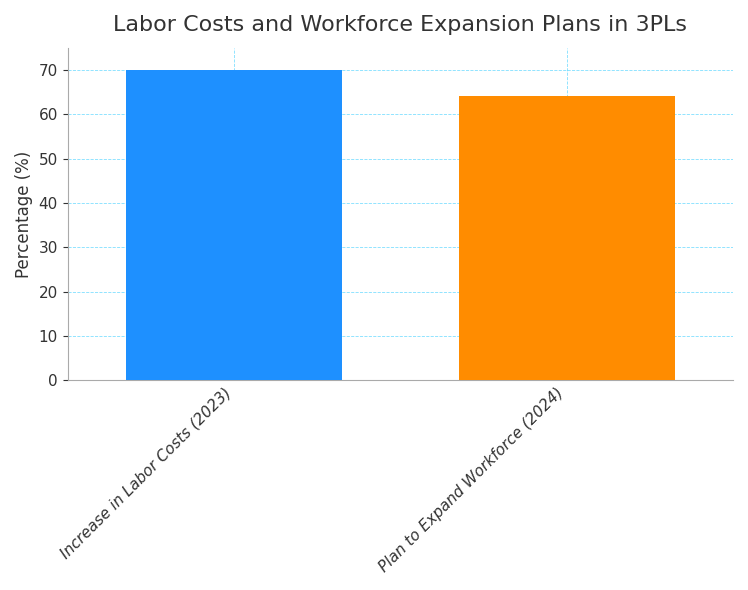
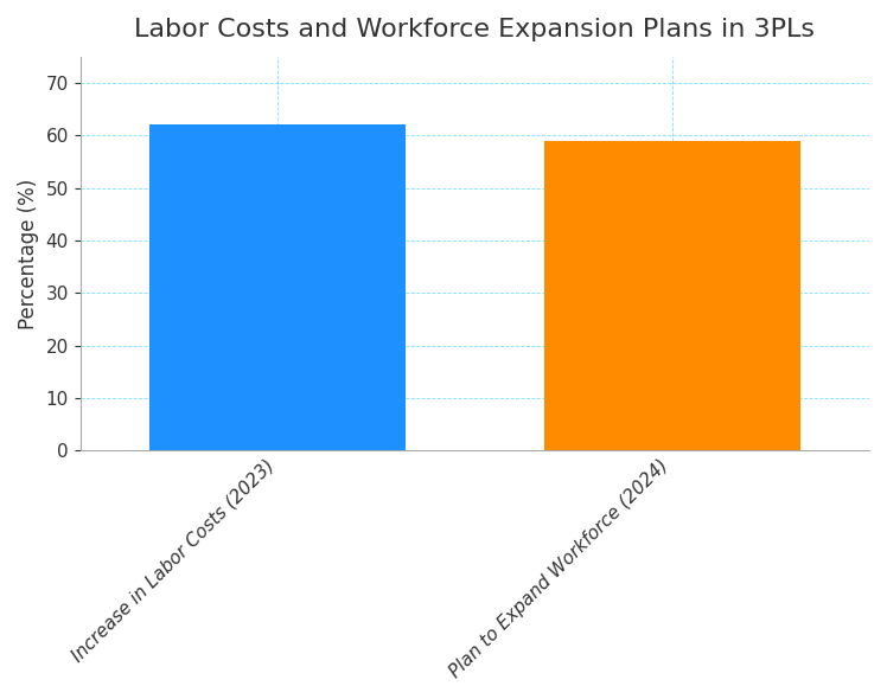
Increase in Labor Costs (2023): 70 -> 62
Plan to Expand Workforce (2024): 64 -> 59
